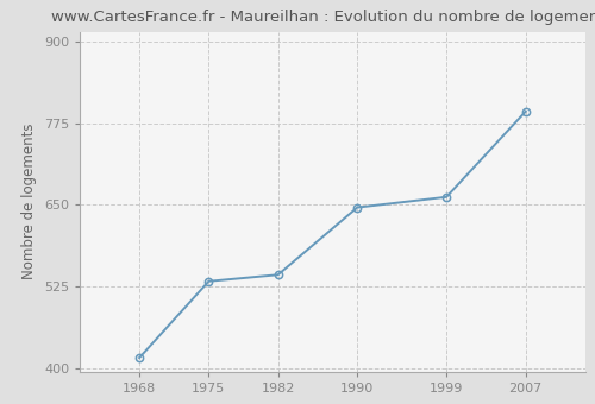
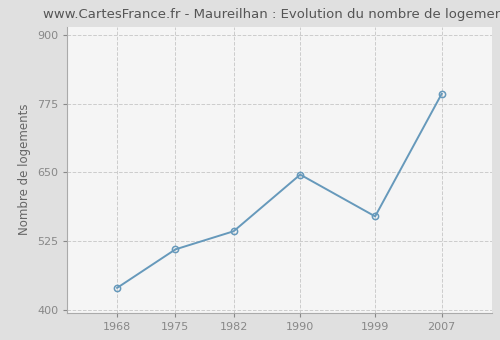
1968: 416 -> 440
1975: 533 -> 510
1999: 662 -> 570
